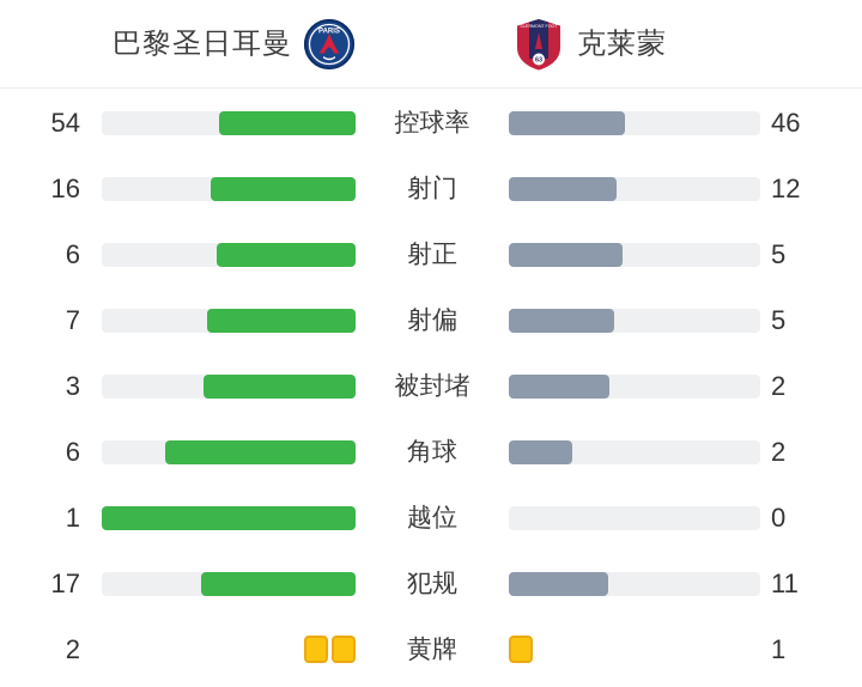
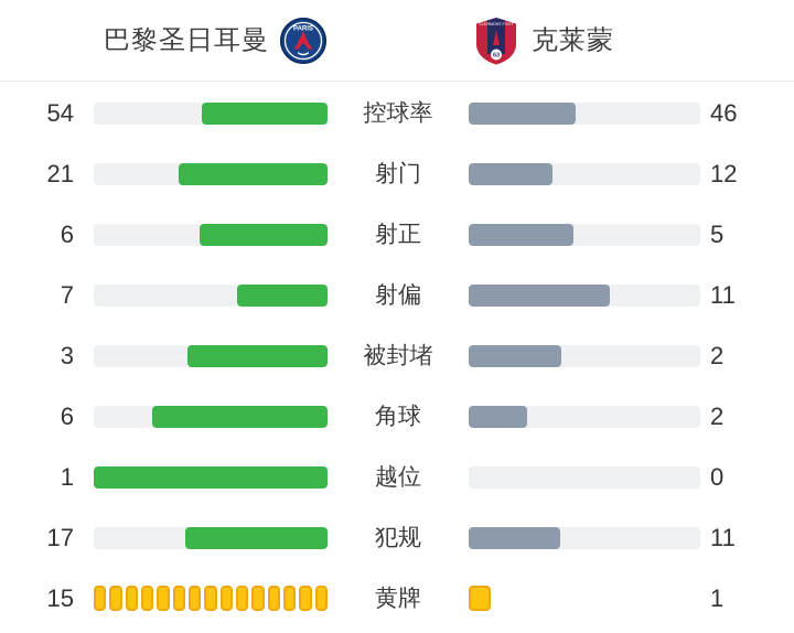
巴黎圣日耳曼/射门: 16 -> 21
克莱蒙/射偏: 5 -> 11
巴黎圣日耳曼/黄牌: 2 -> 15
